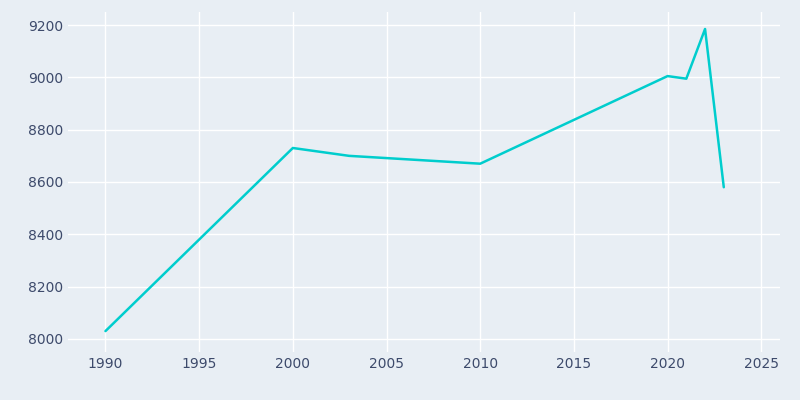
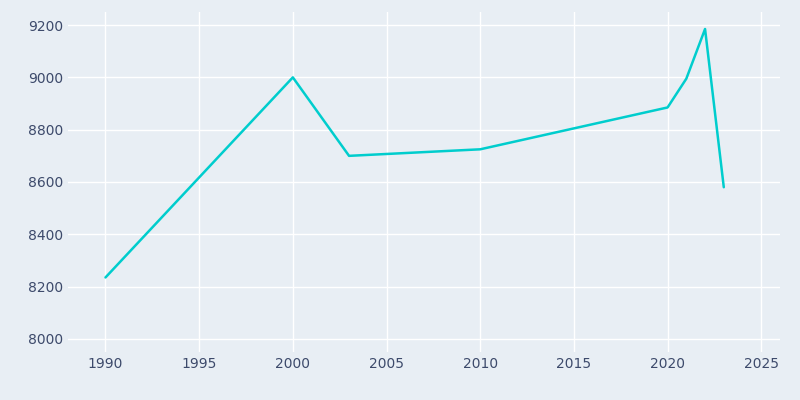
1990: 8030 -> 8235
2000: 8730 -> 9000
2010: 8670 -> 8725
2020: 9005 -> 8885
